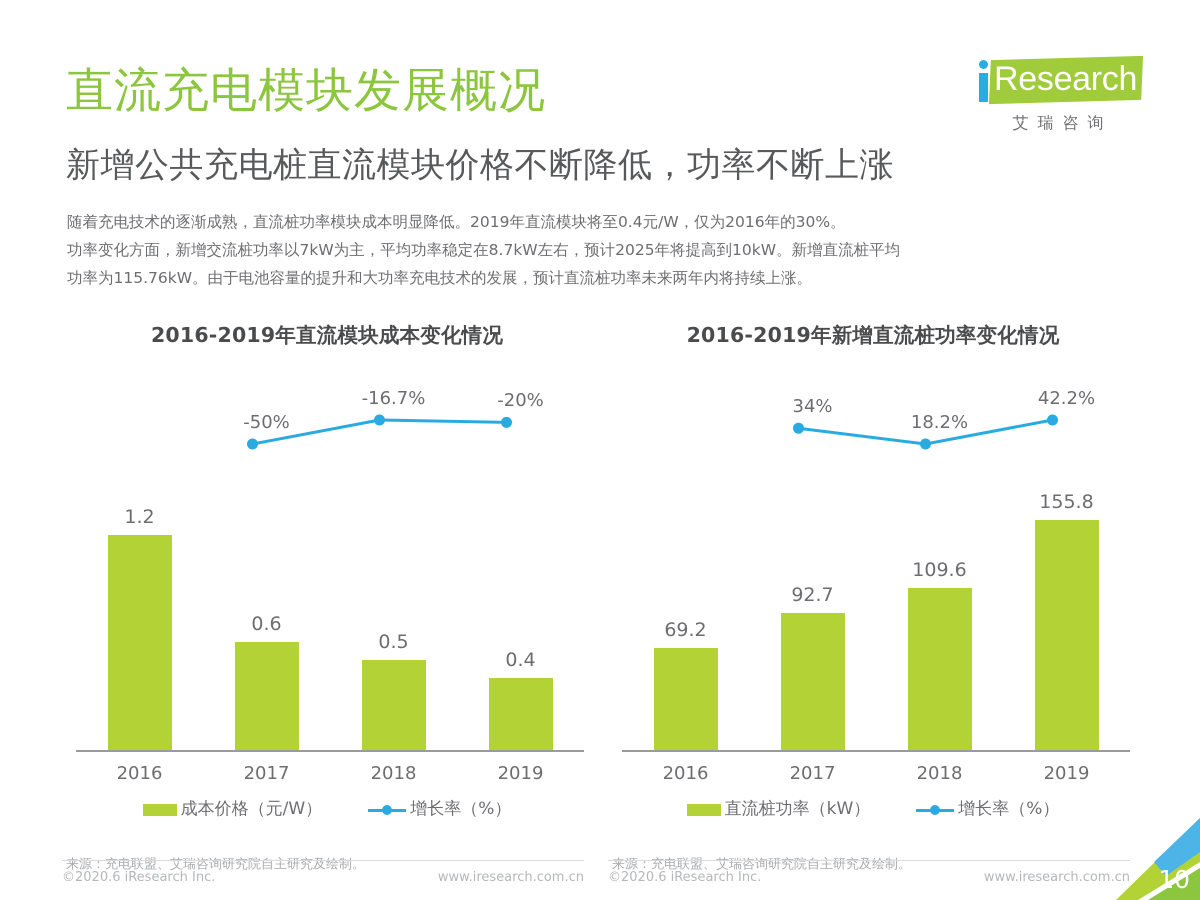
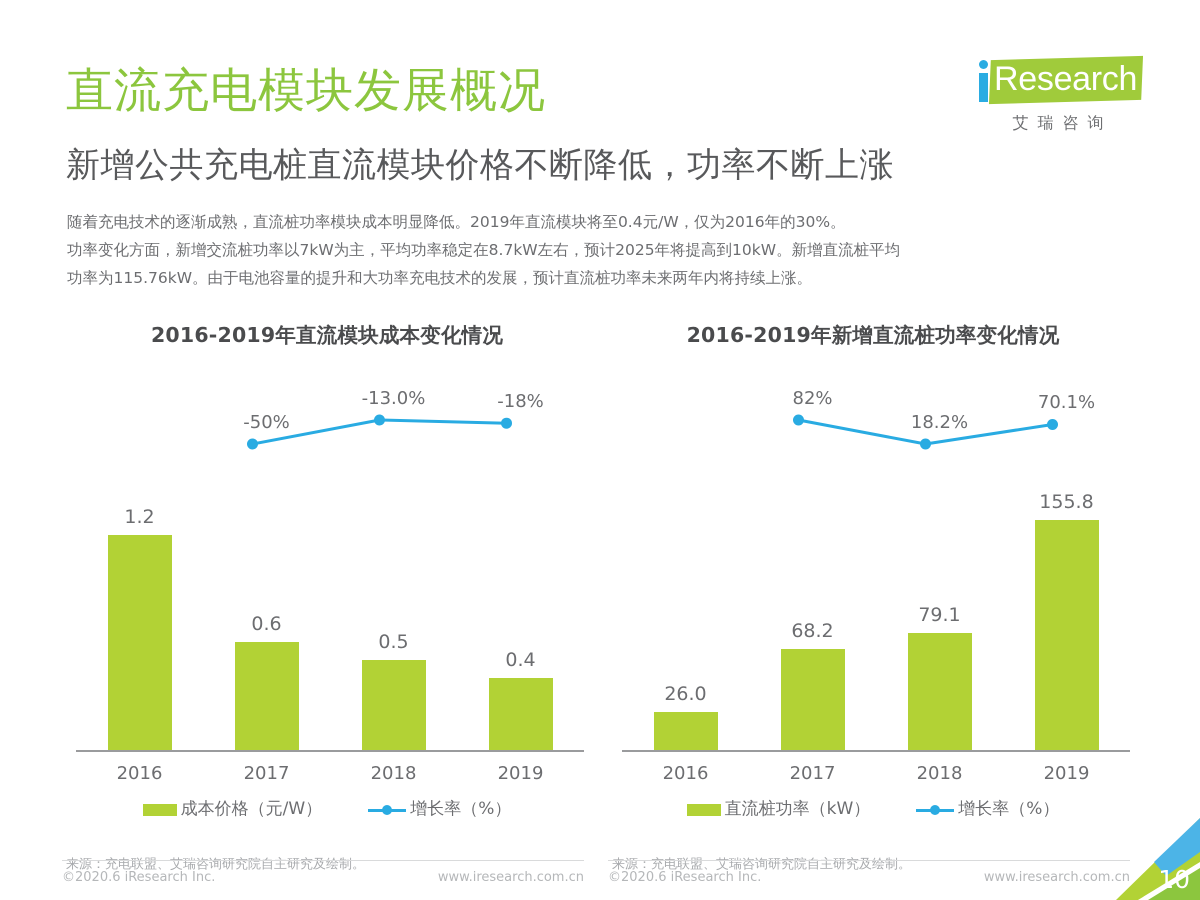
2016-2019年直流模块成本变化情况/增长率（%）/2018: -16.7% -> -13.0%
2016-2019年直流模块成本变化情况/增长率（%）/2019: -20% -> -18%
2016-2019年新增直流桩功率变化情况/直流桩功率（kW）/2016: 69.2 -> 26.0
2016-2019年新增直流桩功率变化情况/直流桩功率（kW）/2017: 92.7 -> 68.2
2016-2019年新增直流桩功率变化情况/增长率（%）/2017: 34% -> 82%
2016-2019年新增直流桩功率变化情况/直流桩功率（kW）/2018: 109.6 -> 79.1
2016-2019年新增直流桩功率变化情况/增长率（%）/2019: 42.2% -> 70.1%
